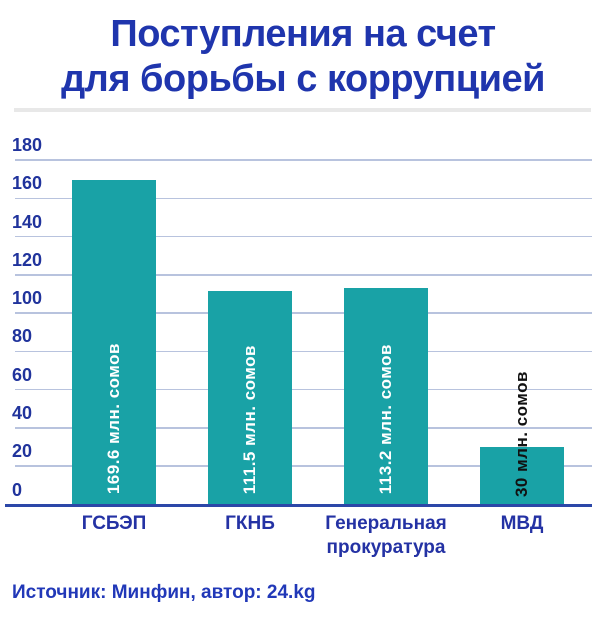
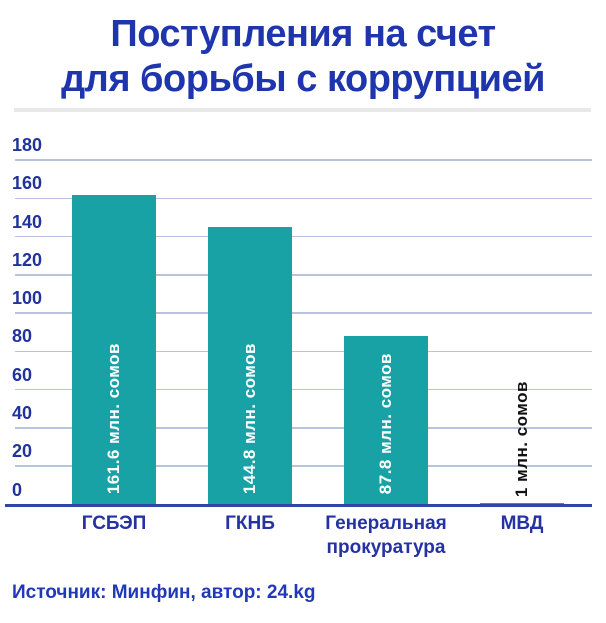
ГСБЭП: 169.6 -> 161.6
ГКНБ: 111.5 -> 144.8
Генеральная прокуратура: 113.2 -> 87.8
МВД: 30 -> 1
